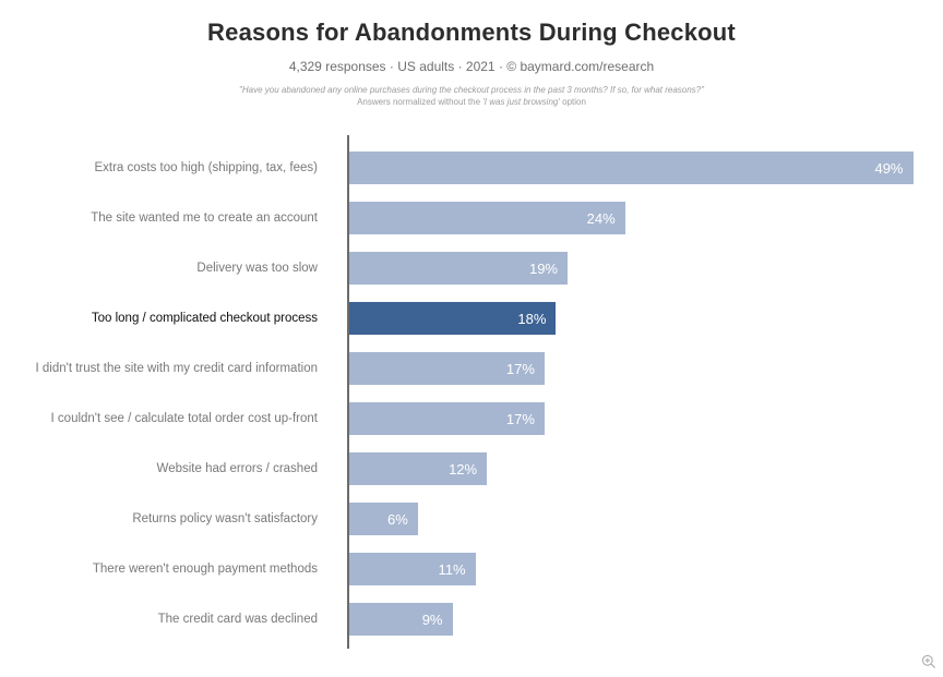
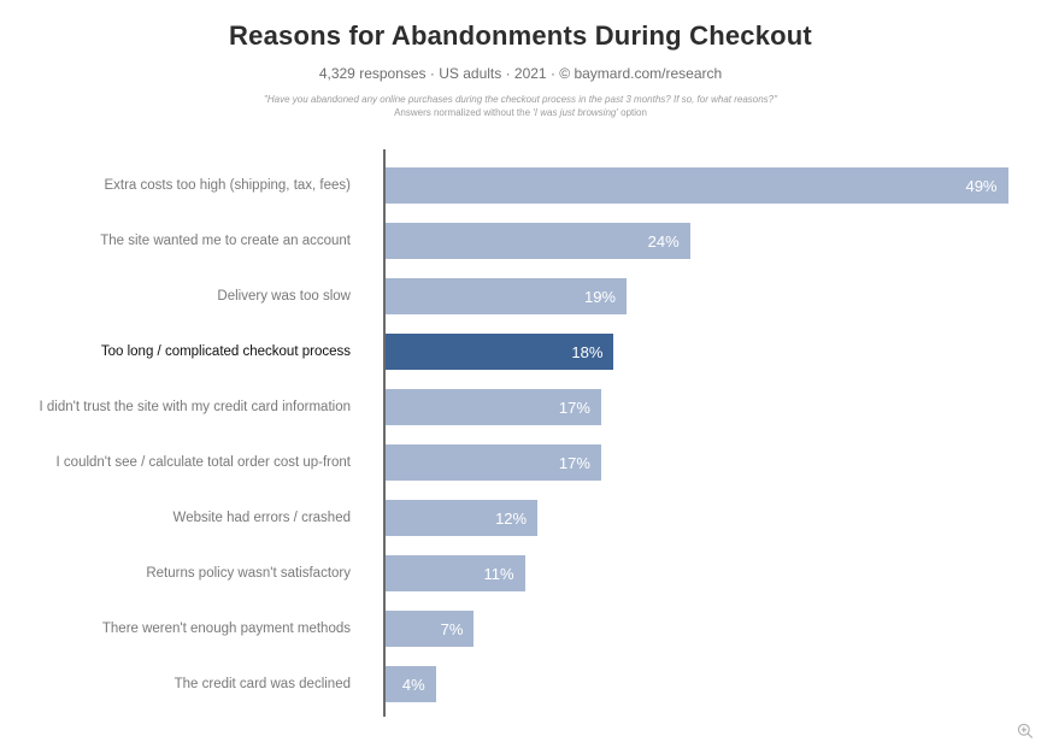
Returns policy wasn't satisfactory: 6% -> 11%
There weren't enough payment methods: 11% -> 7%
The credit card was declined: 9% -> 4%
